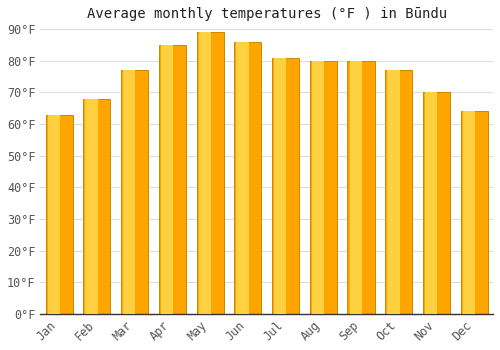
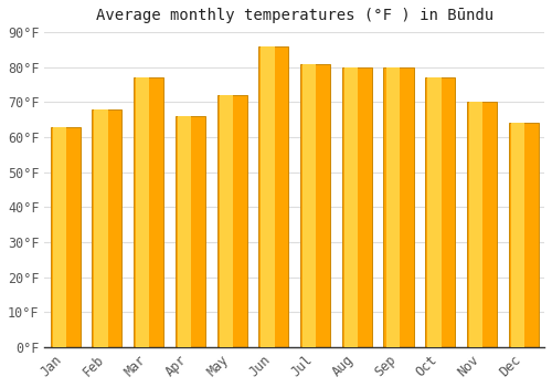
Apr: 85°F -> 66°F
May: 89°F -> 72°F
